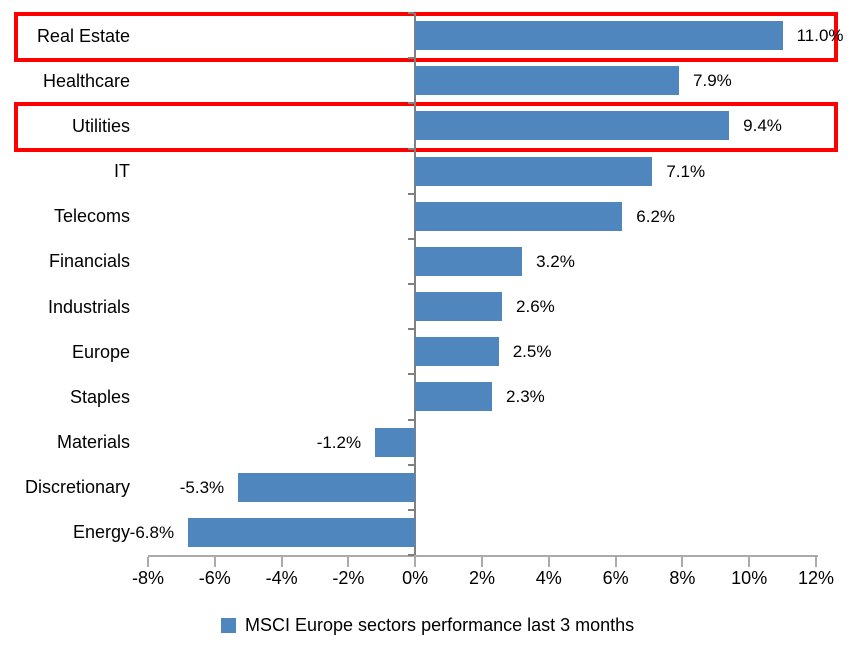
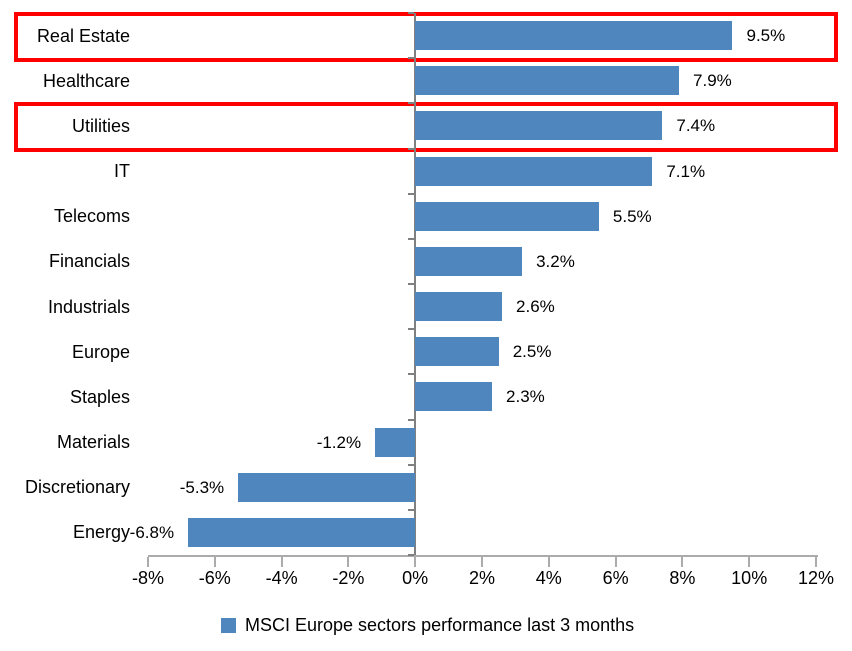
Real Estate: 11.0% -> 9.5%
Utilities: 9.4% -> 7.4%
Telecoms: 6.2% -> 5.5%
